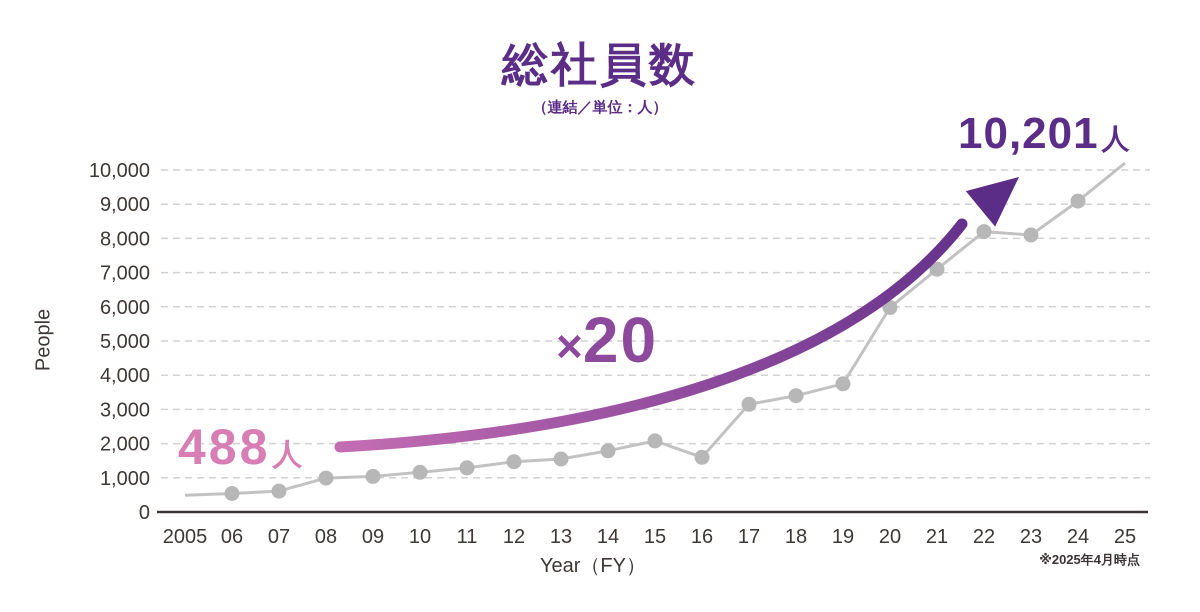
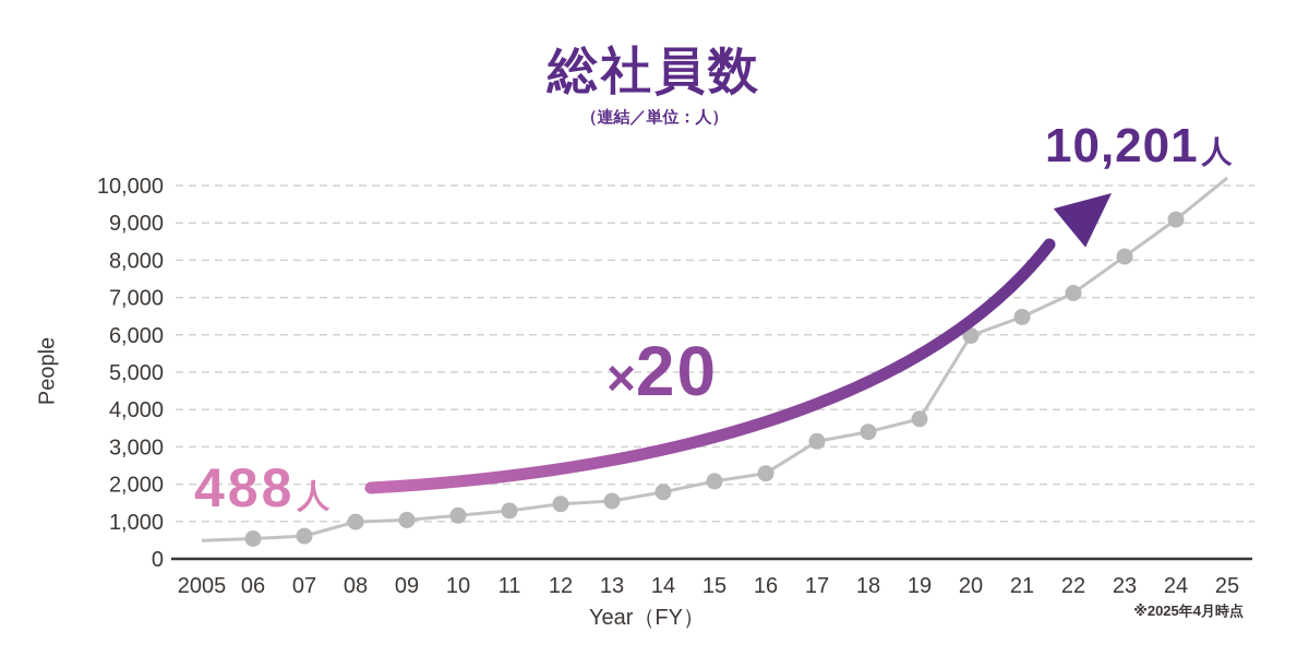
16: 1600 -> 2300
21: 7100 -> 6500
22: 8200 -> 7100
